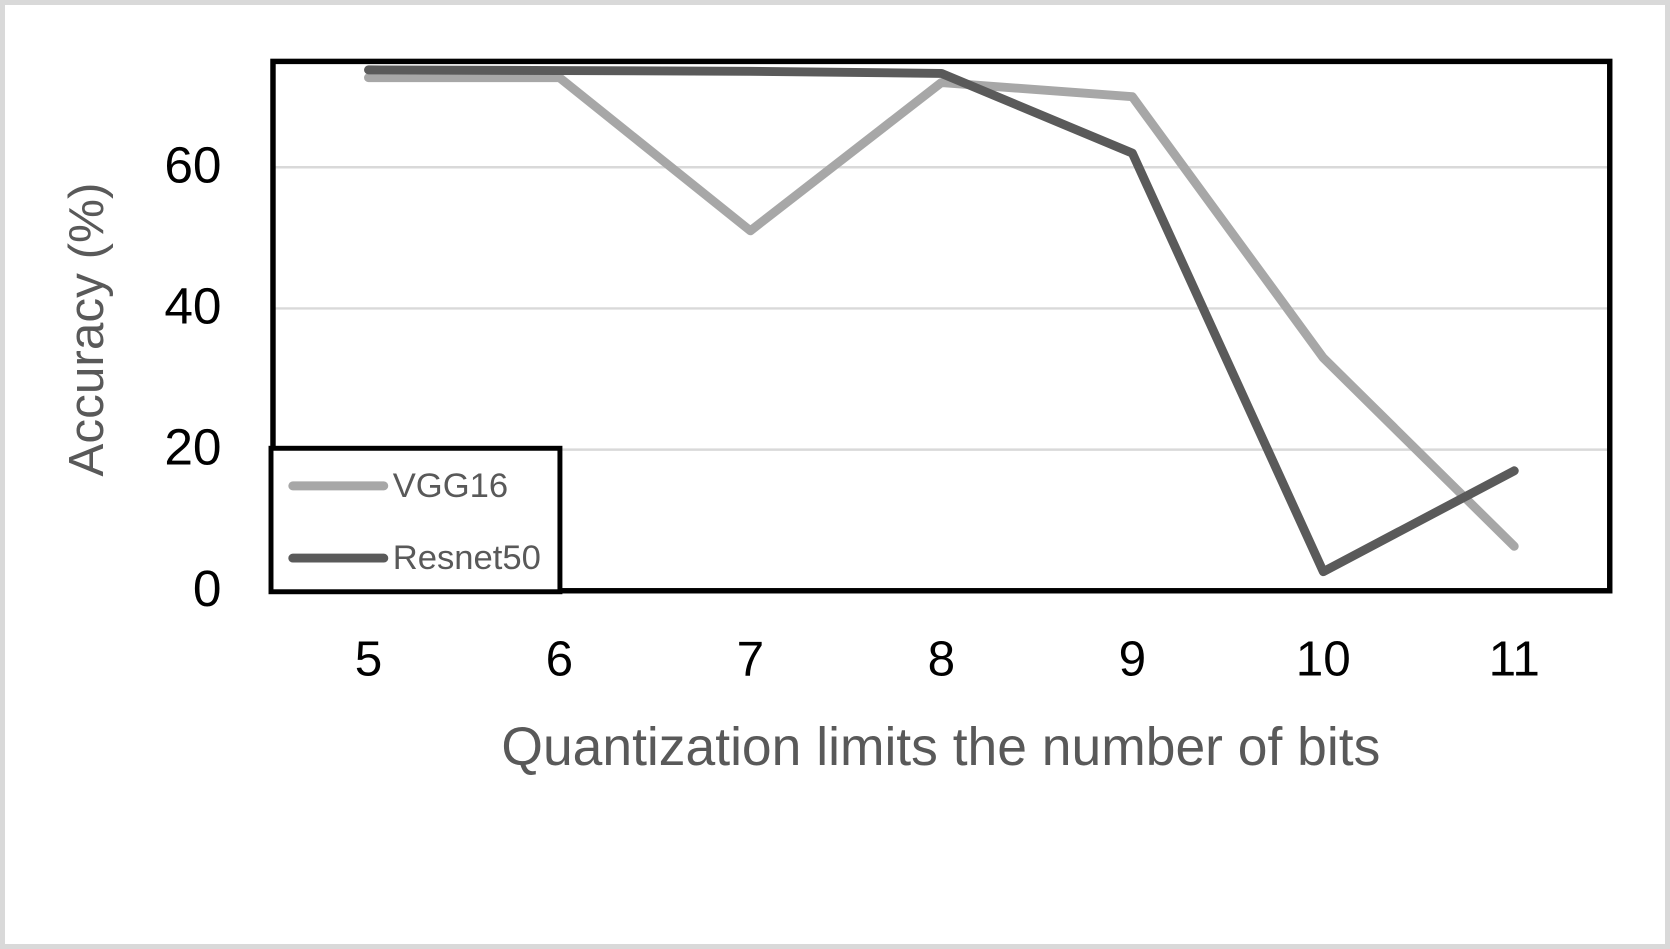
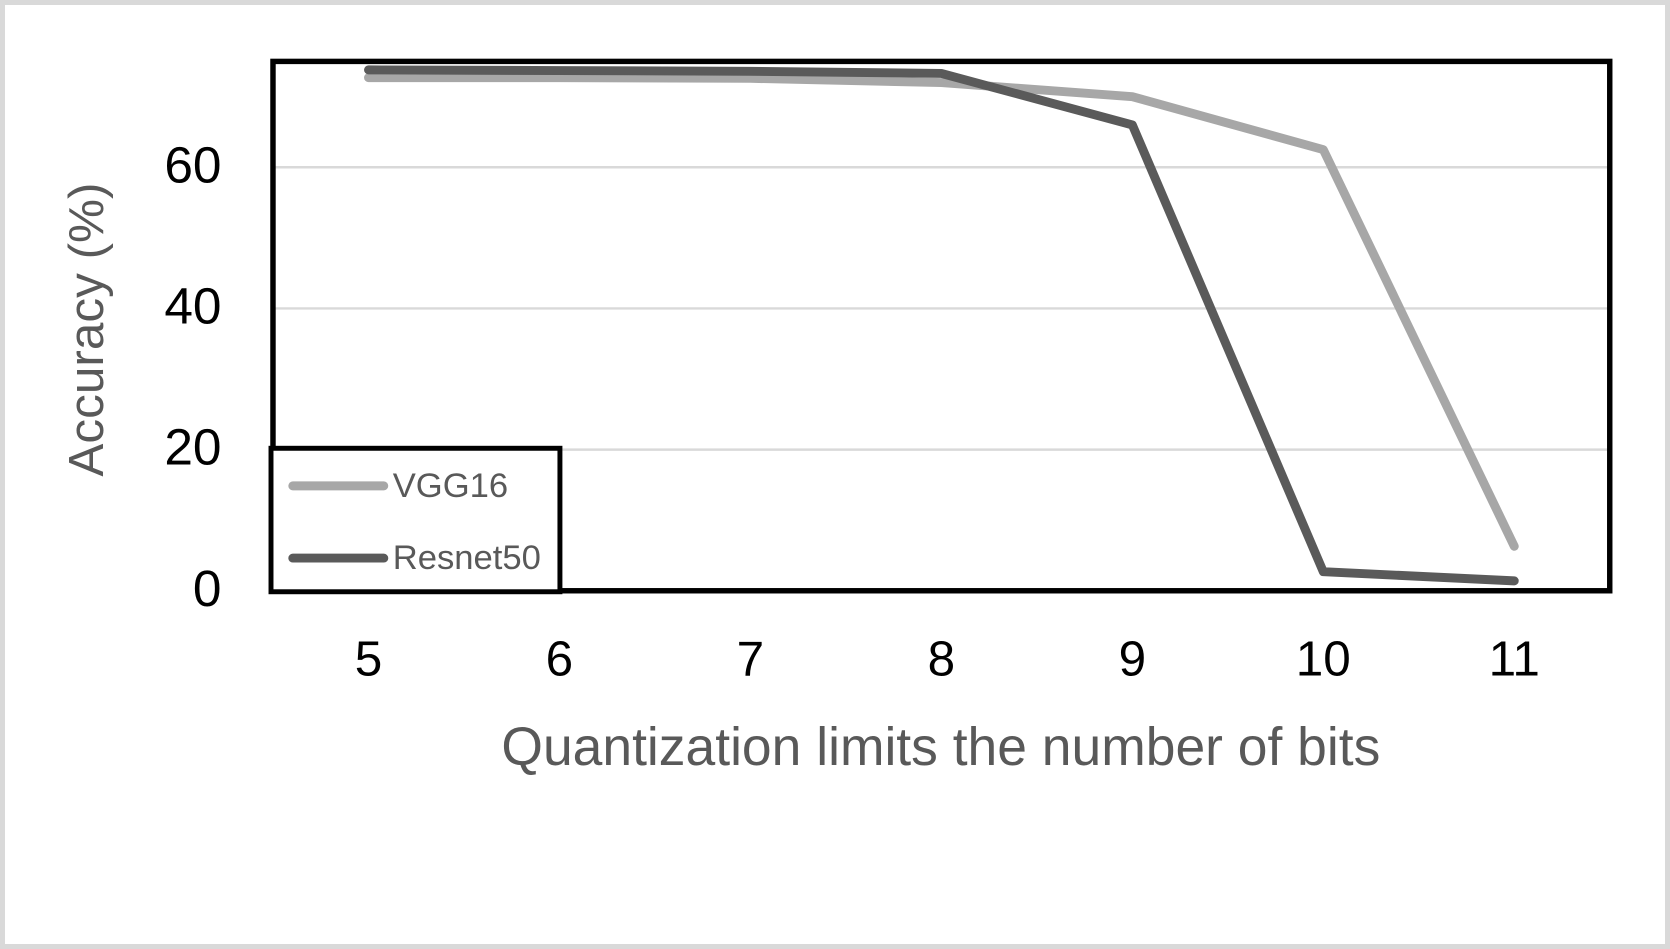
VGG16/7: 51 -> 73
Resnet50/9: 62 -> 66
VGG16/10: 33 -> 62
Resnet50/11: 17 -> 1
